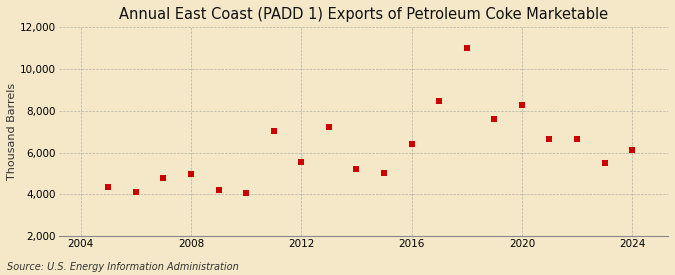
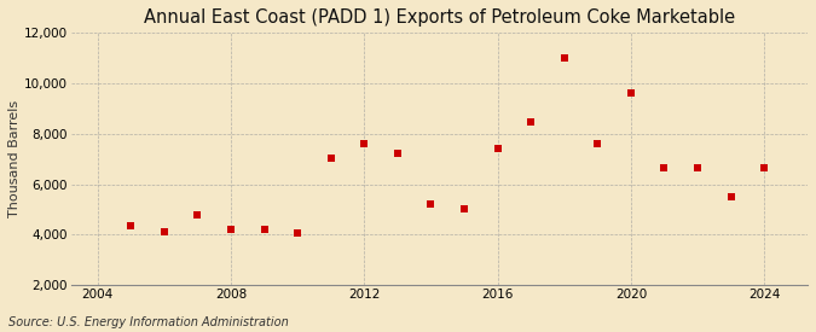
2008: 4,950 -> 4,200
2012: 5,550 -> 7,600
2016: 6,400 -> 7,400
2020: 8,300 -> 9,600
2024: 6,100 -> 6,650
